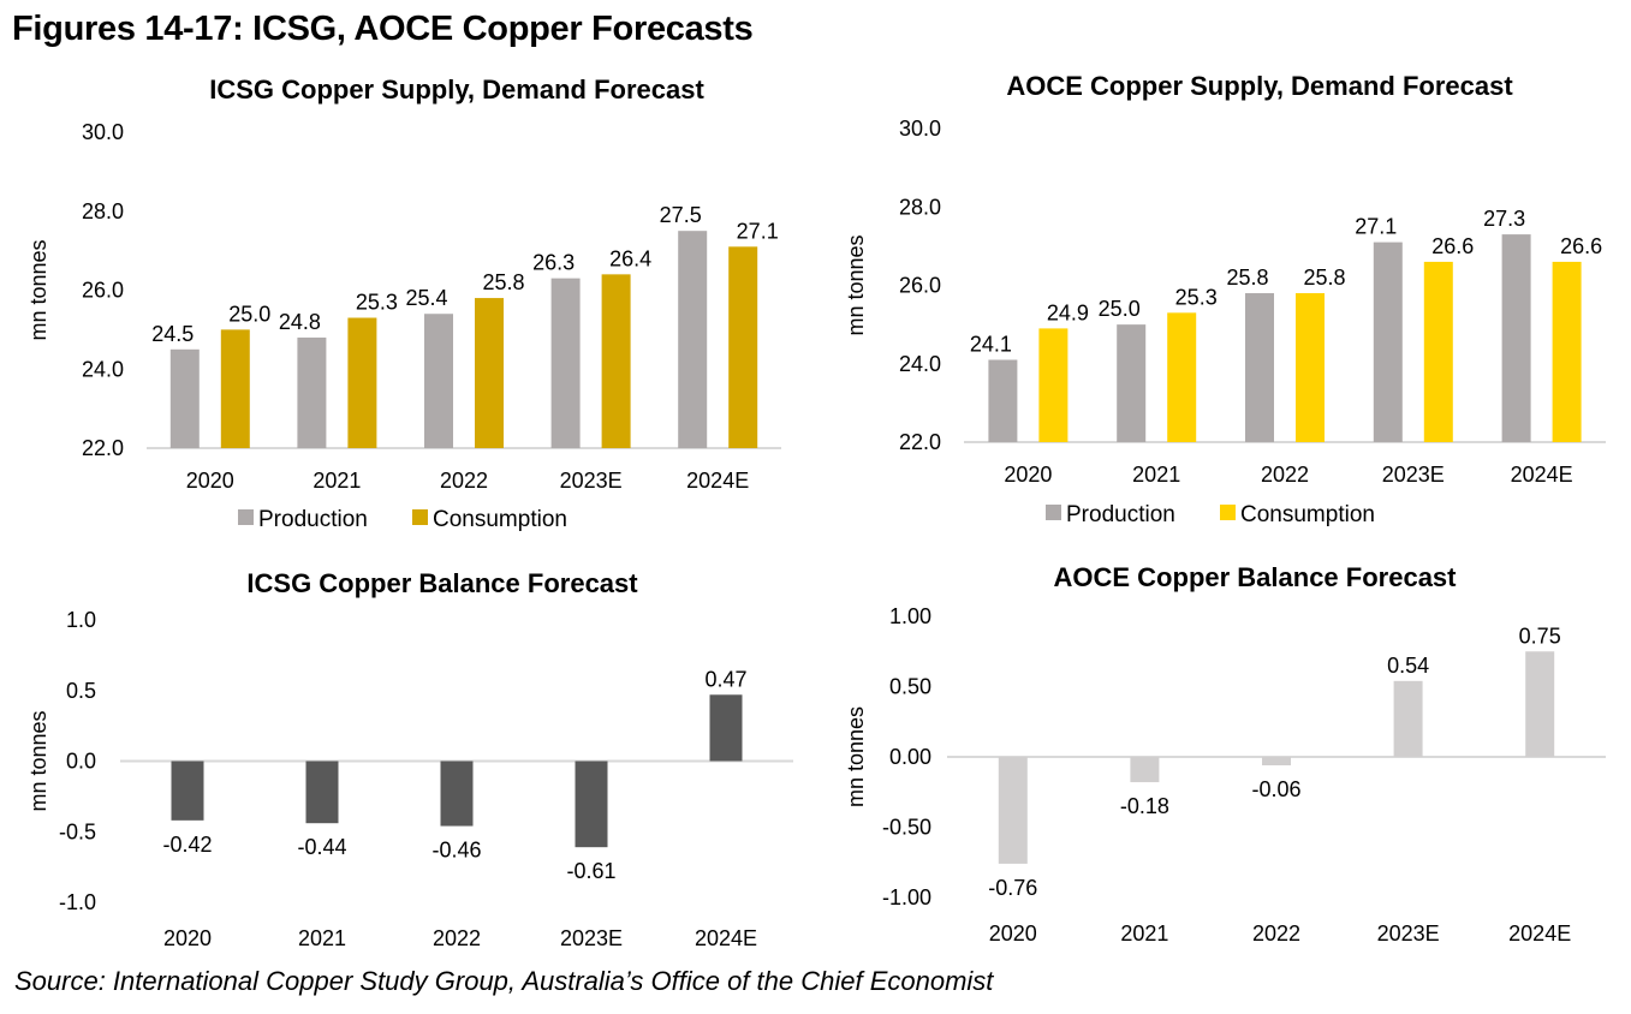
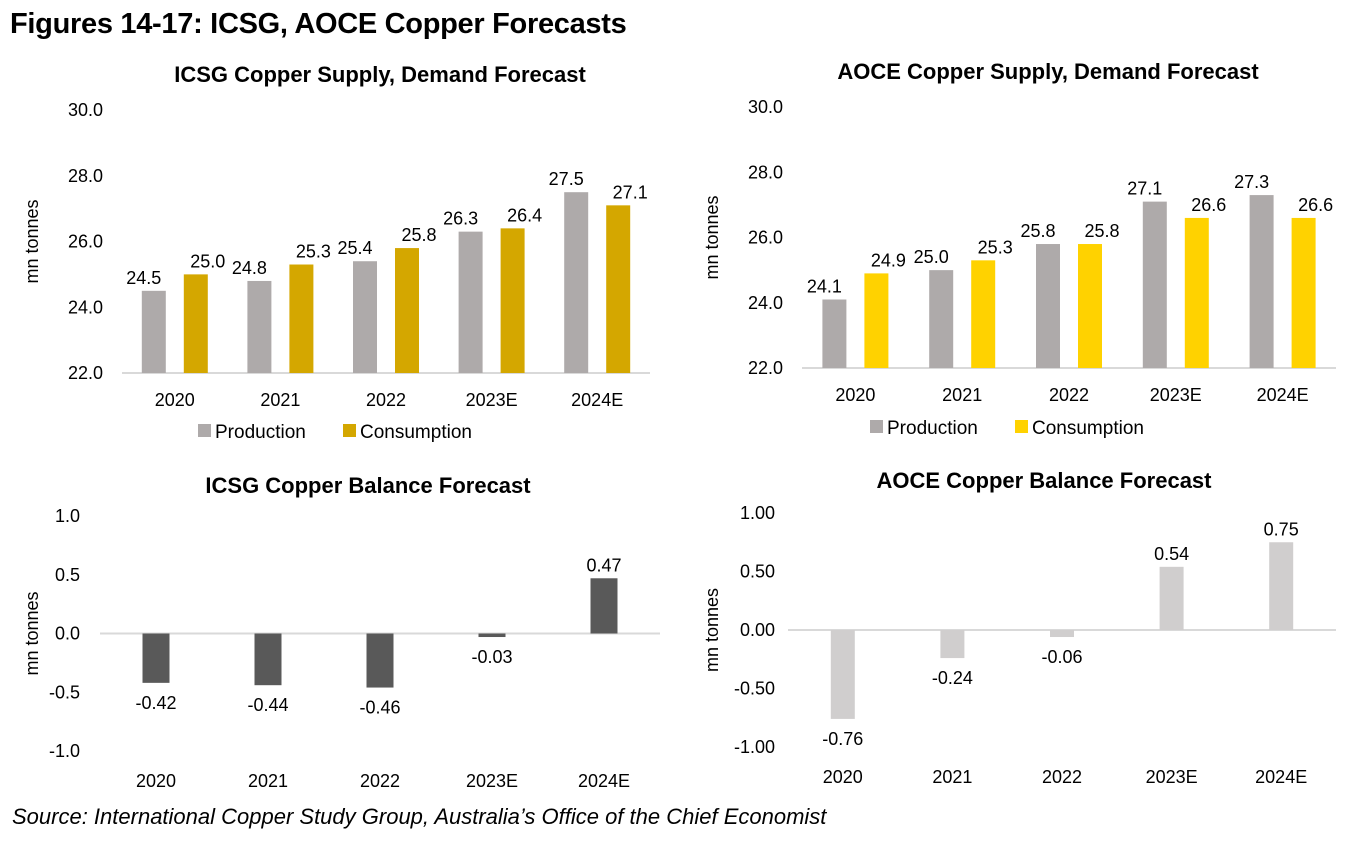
ICSG Copper Balance Forecast/2023E: -0.61 -> -0.03
AOCE Copper Balance Forecast/2021: -0.18 -> -0.24
